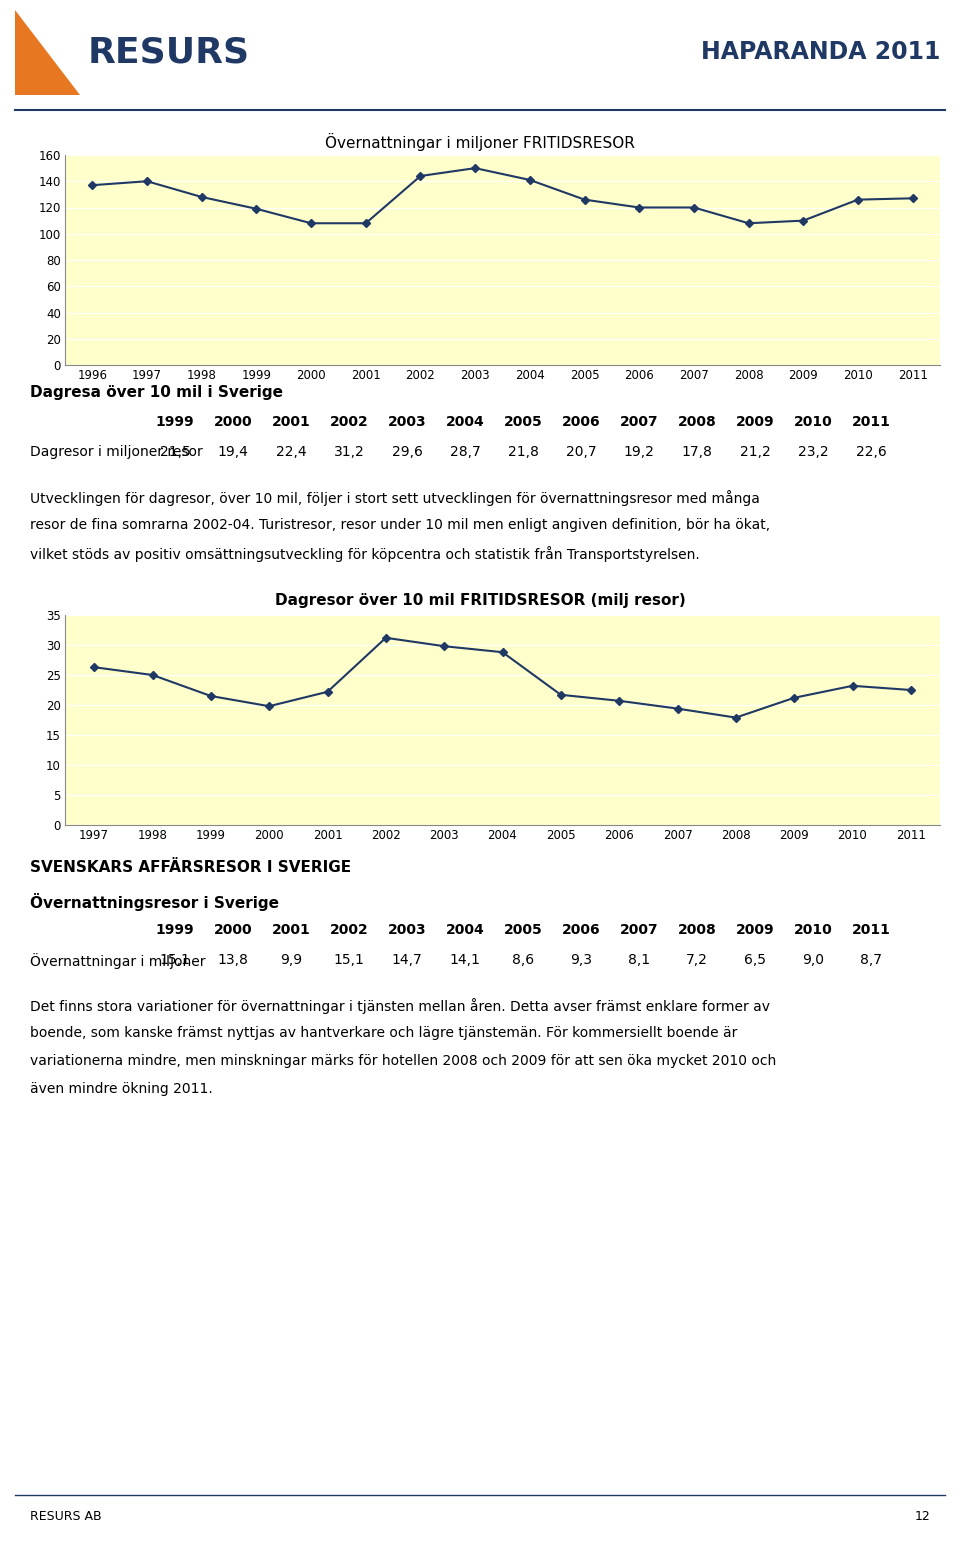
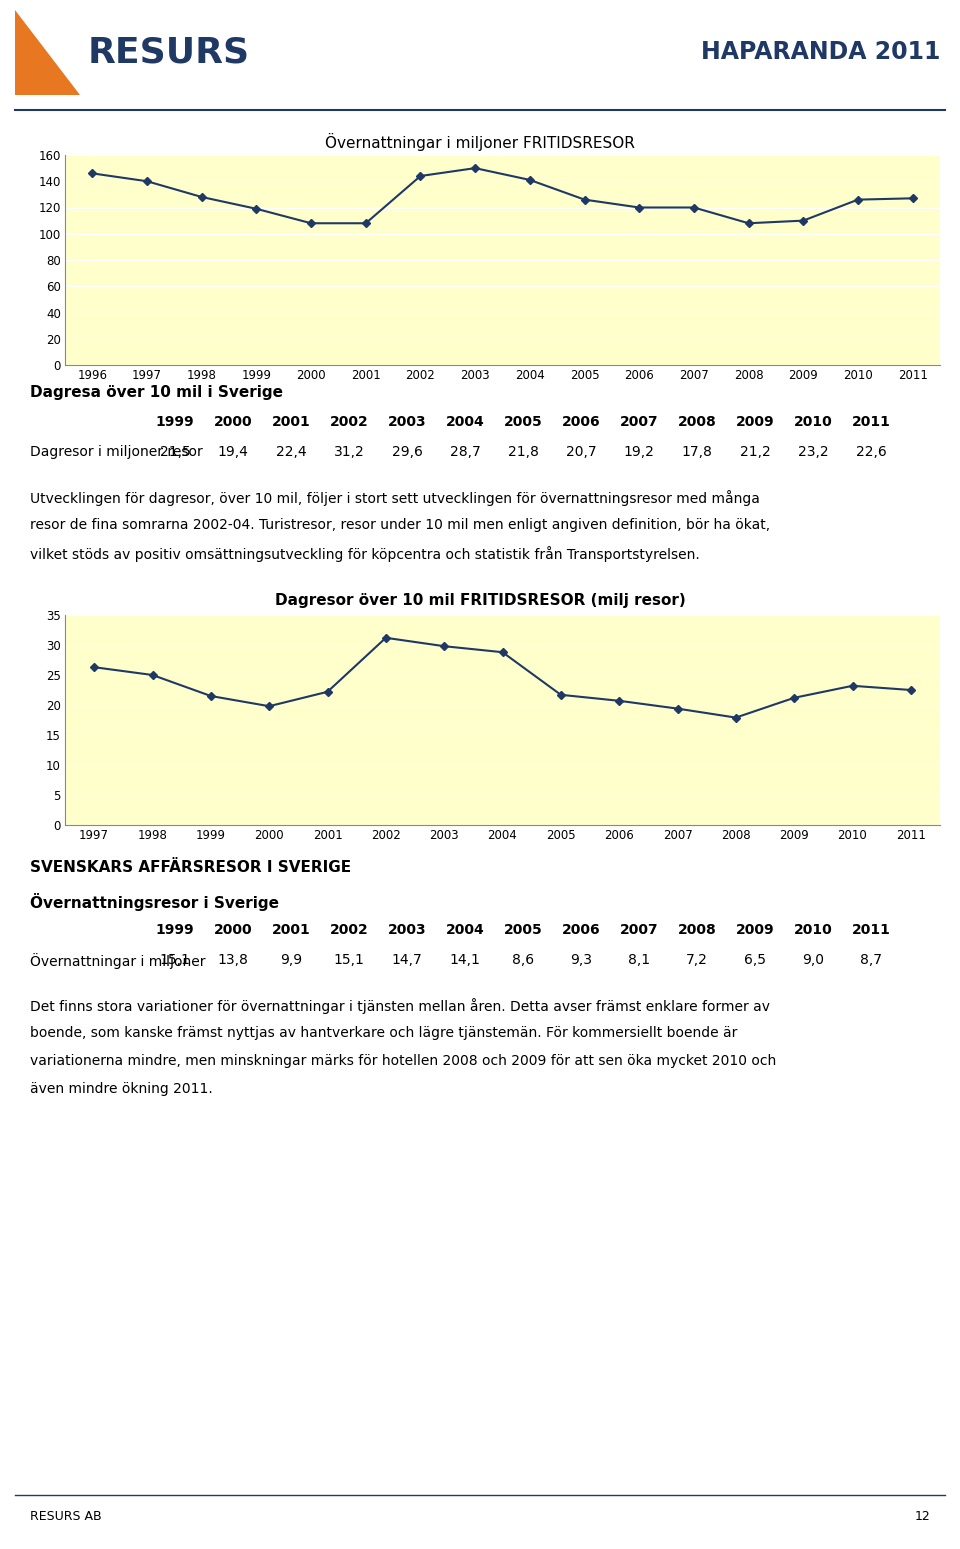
1996: 137 -> 146
